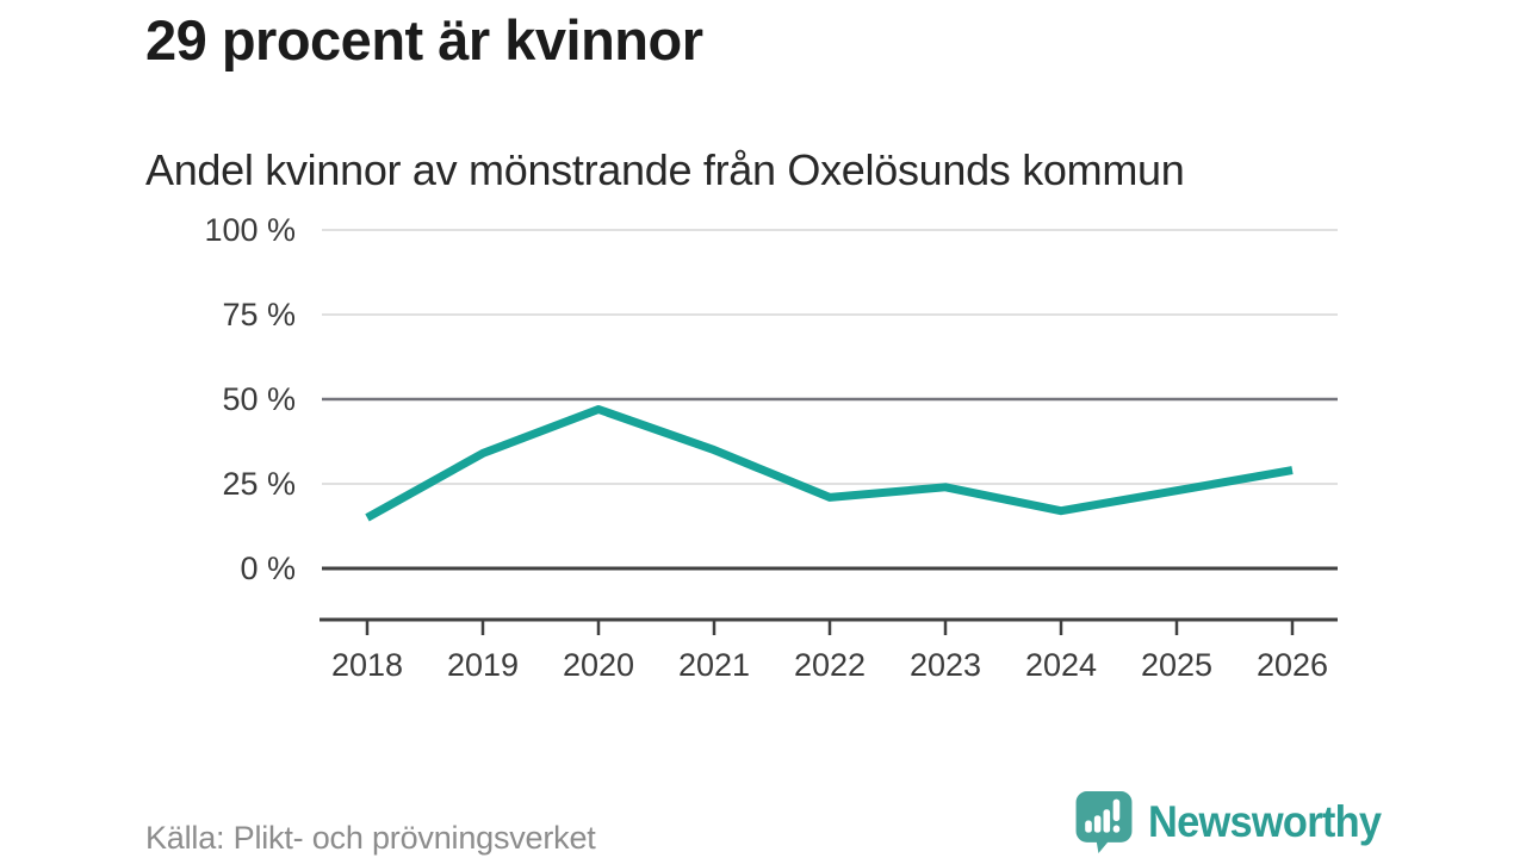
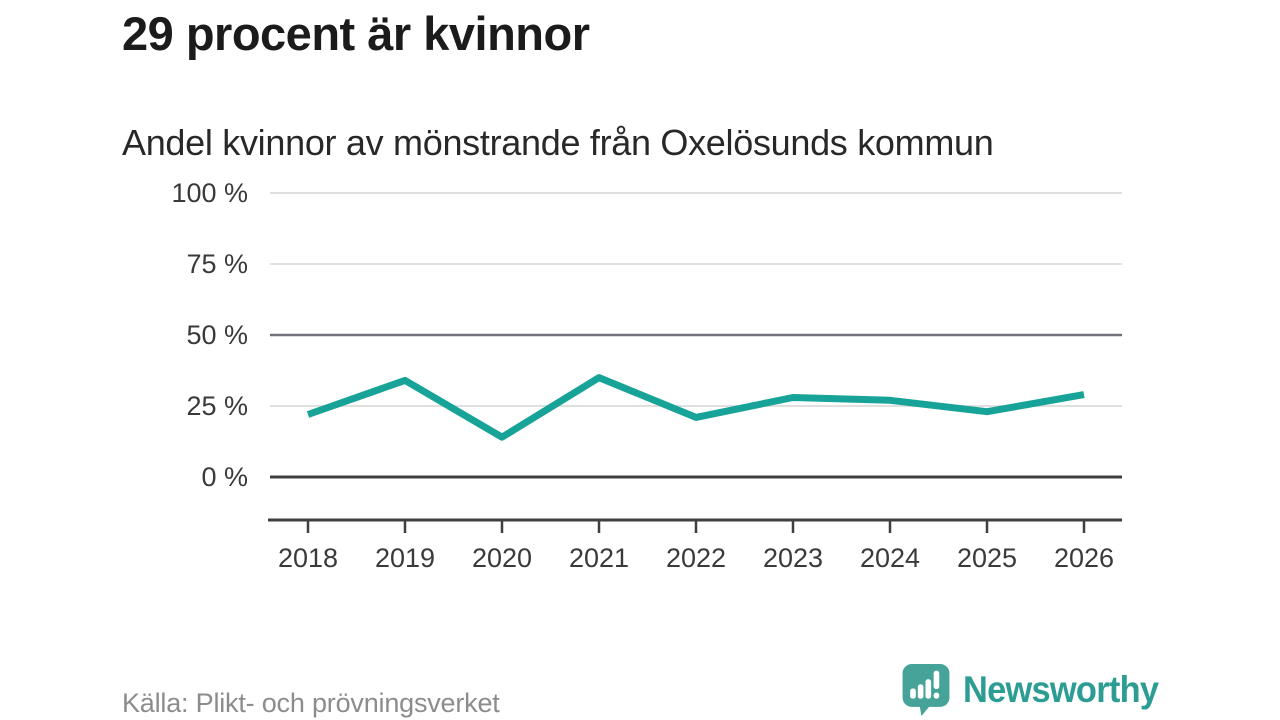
2018: 15% -> 22%
2020: 47% -> 14%
2023: 24% -> 28%
2024: 17% -> 27%
